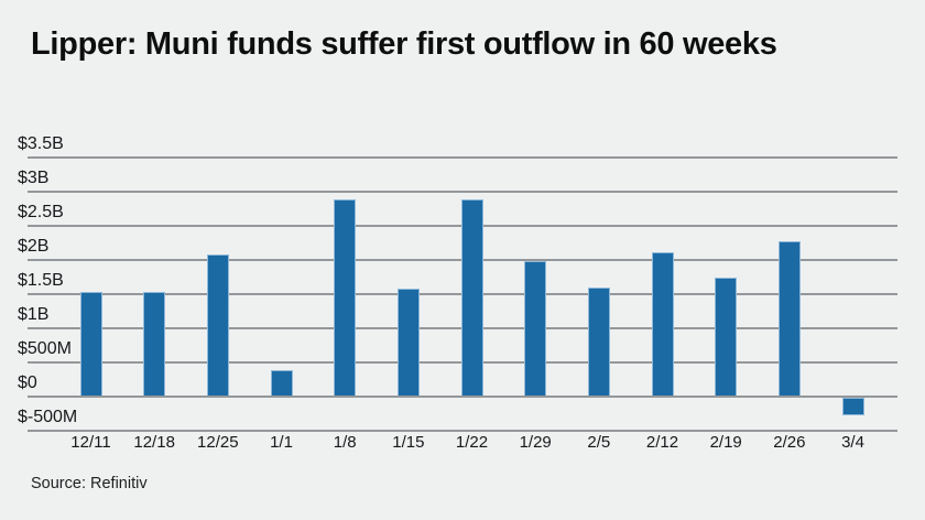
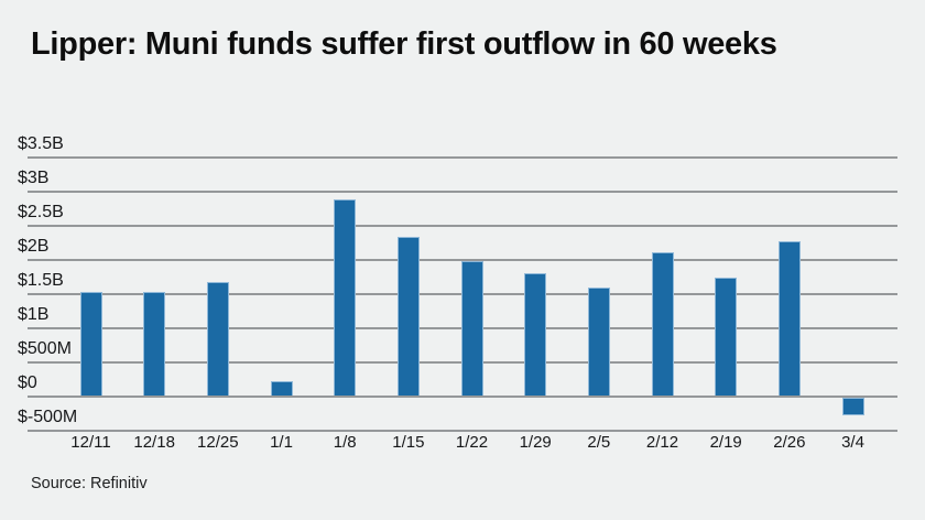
12/25: $2,1B -> $1,7B
1/1: $0,4B -> $0,2B
1/15: $1,6B -> $2,4B
1/22: $2,9B -> $2,0B
1/29: $2,0B -> $1,8B
